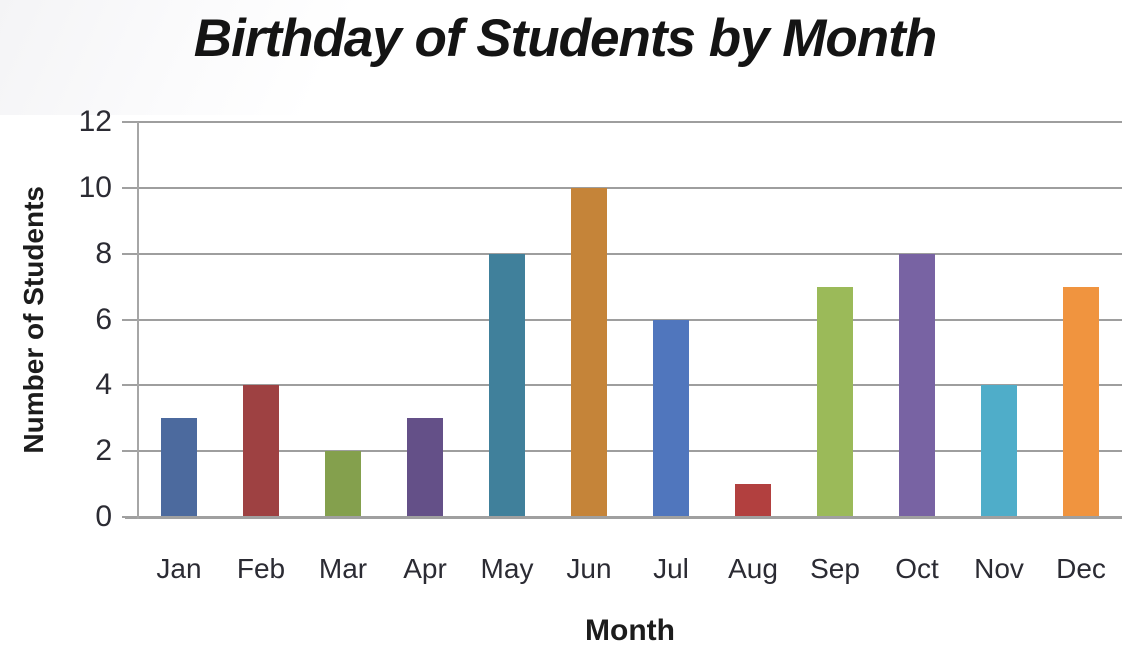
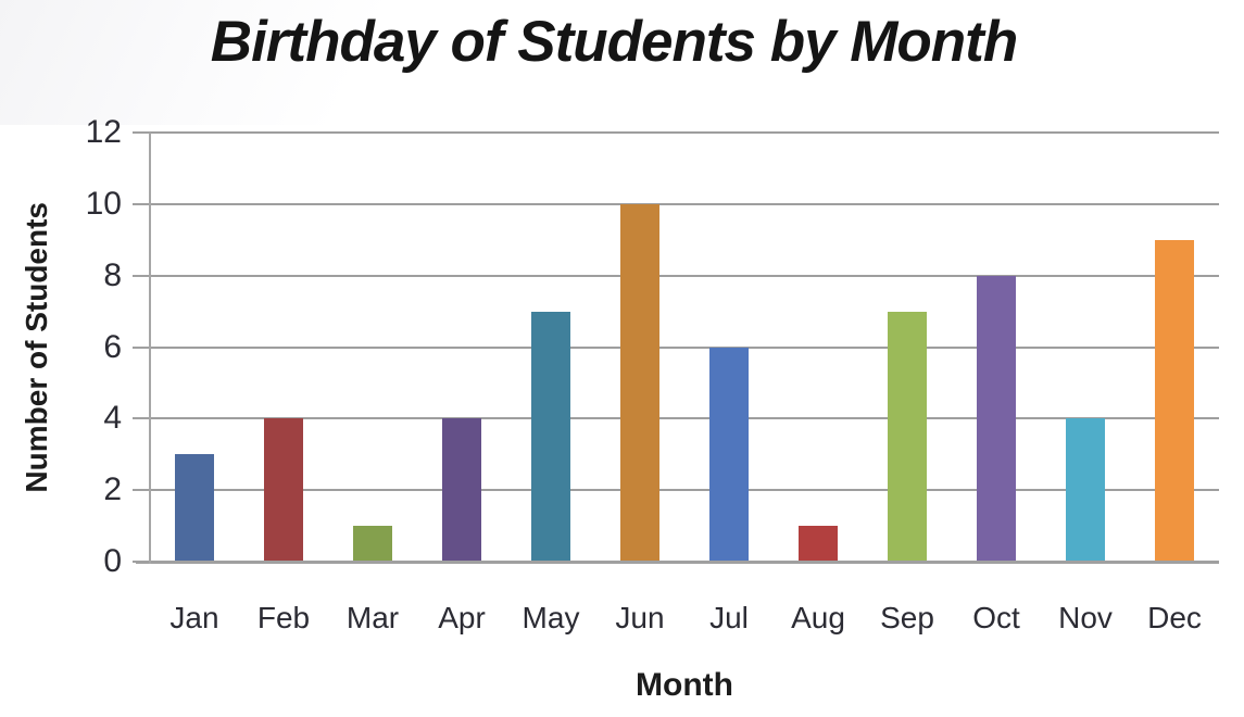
Mar: 2 -> 1
Apr: 3 -> 4
May: 8 -> 7
Dec: 7 -> 9
